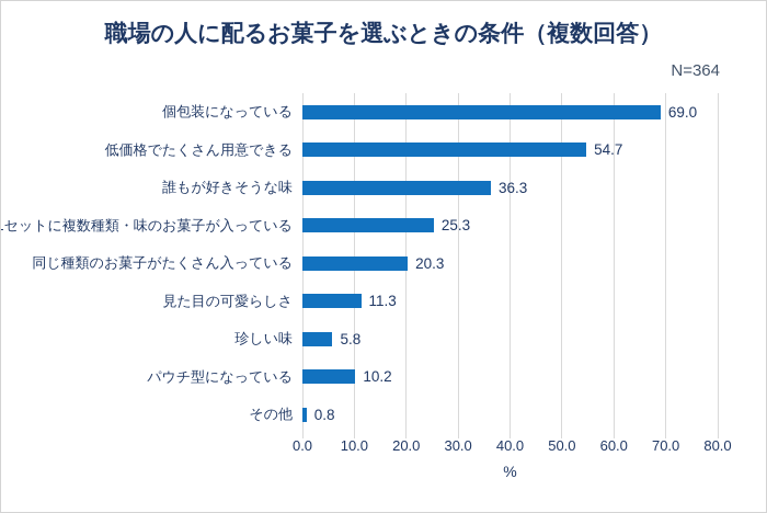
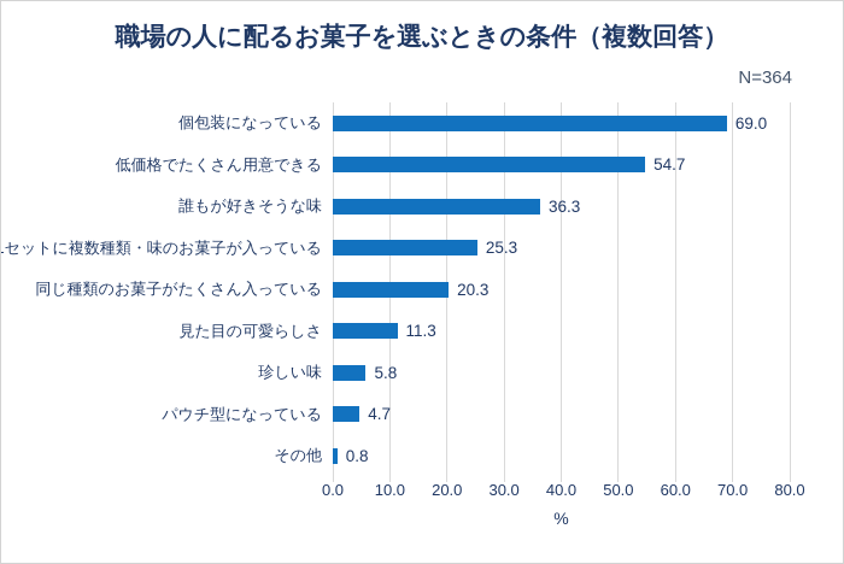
パウチ型になっている: 10.2 -> 4.7
